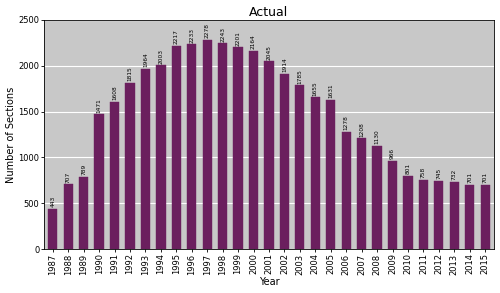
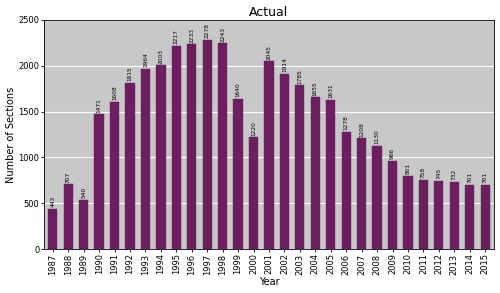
1989: 790 -> 540
1999: 2200 -> 1640
2000: 2160 -> 1220
